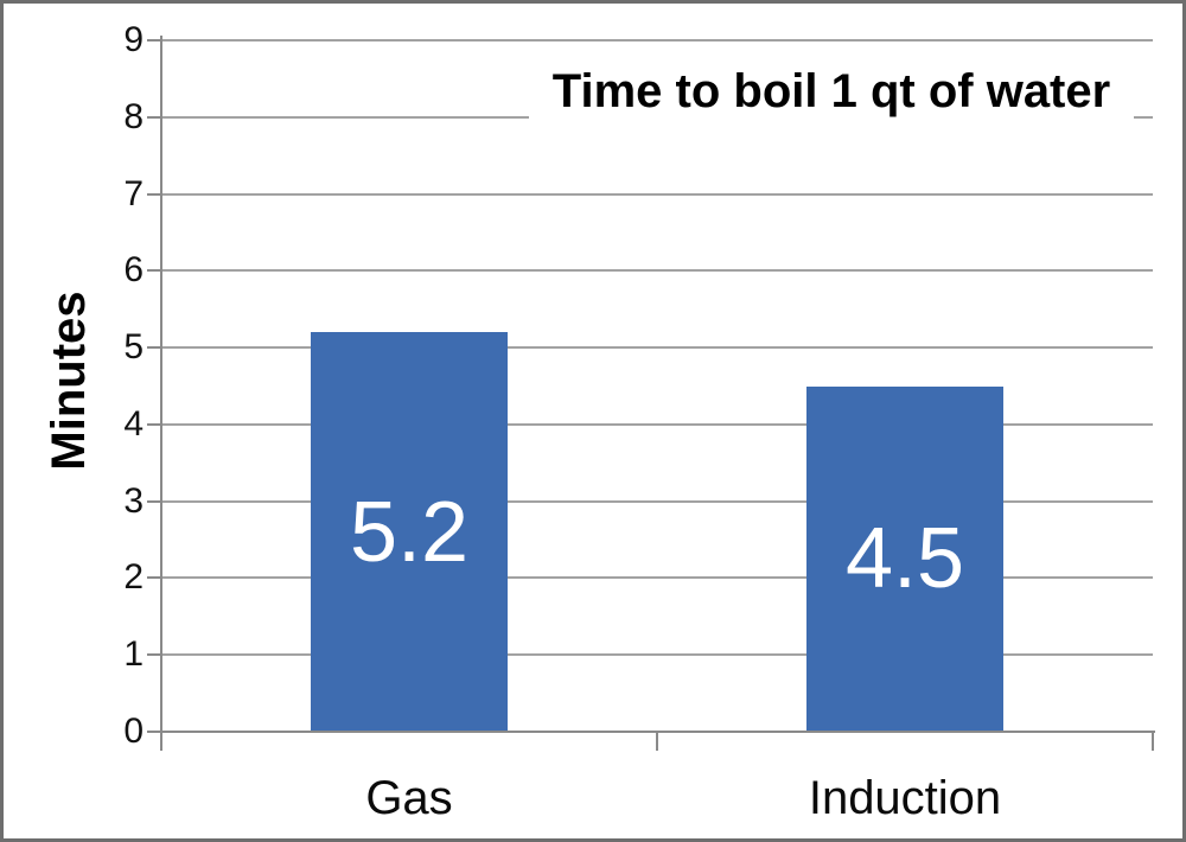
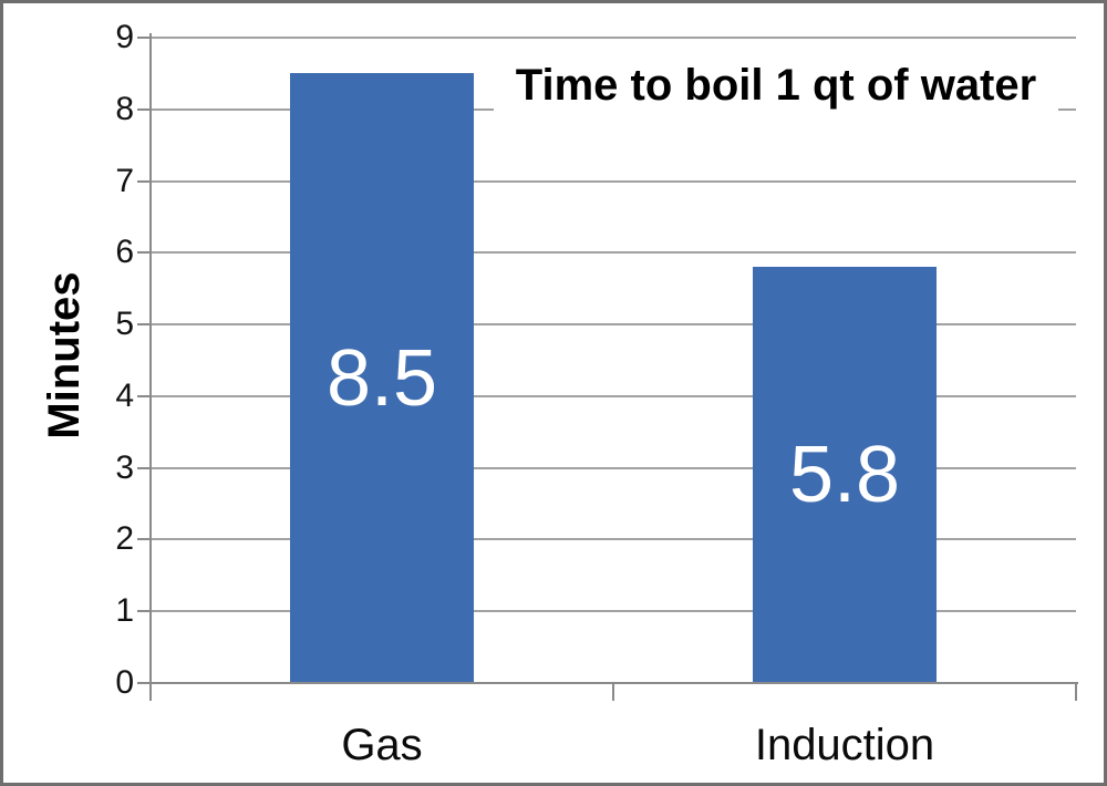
Gas: 5.2 -> 8.5
Induction: 4.5 -> 5.8
